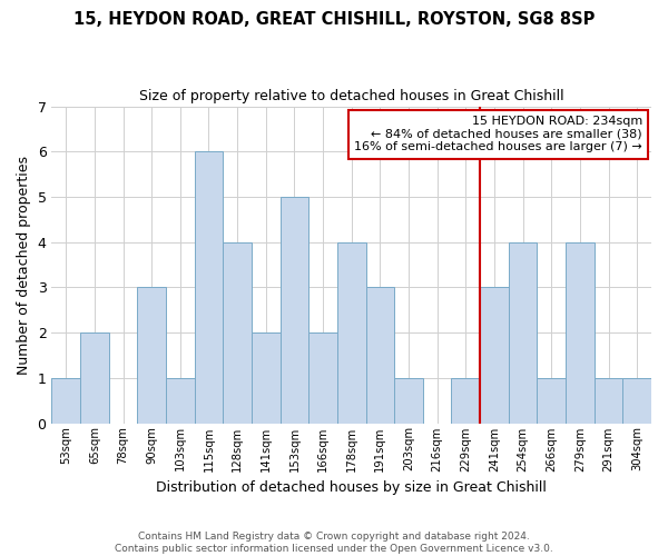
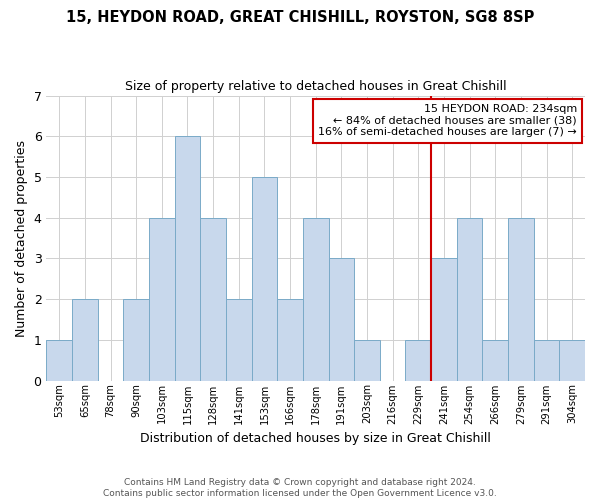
90sqm: 3 -> 2
103sqm: 1 -> 4
